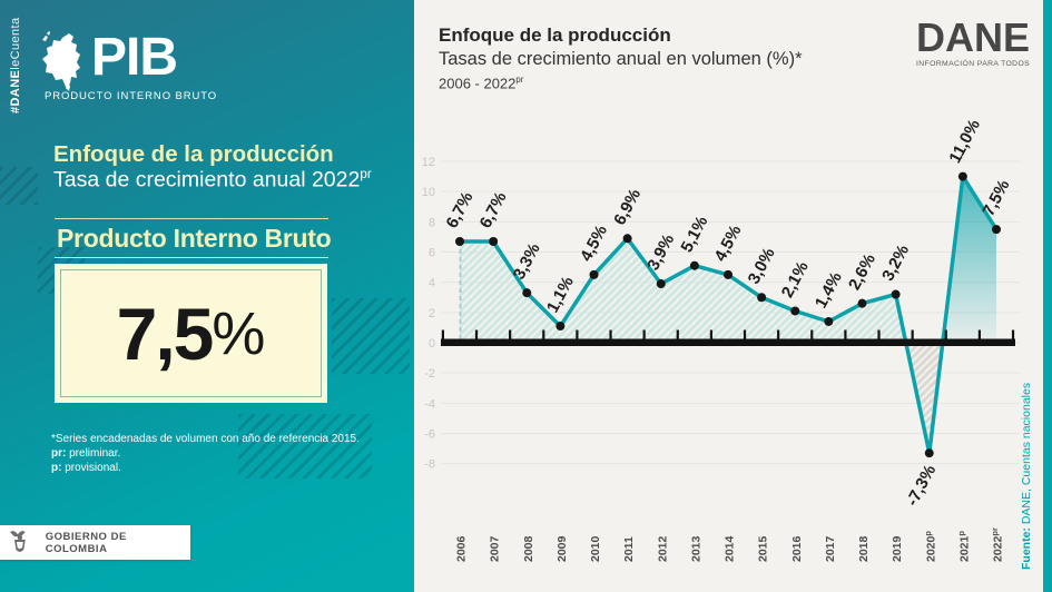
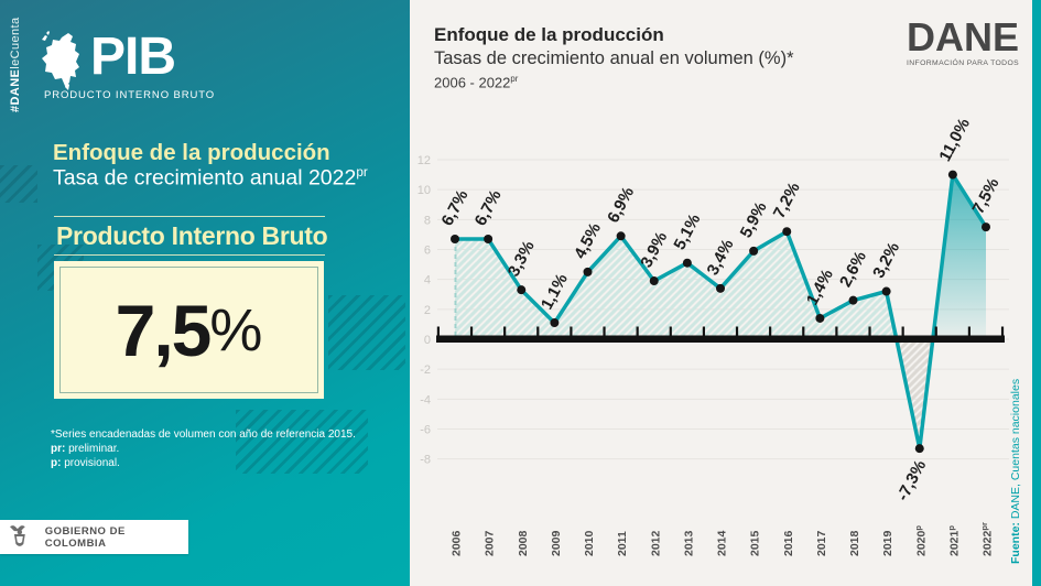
2014: 4,5% -> 3,4%
2015: 3,0% -> 5,9%
2016: 2,1% -> 7,2%
